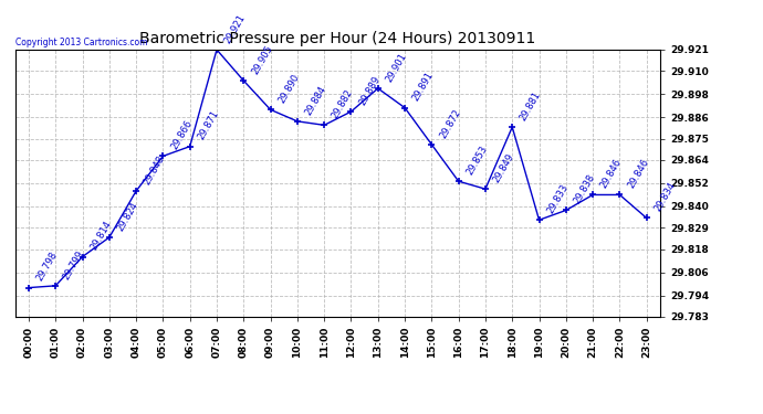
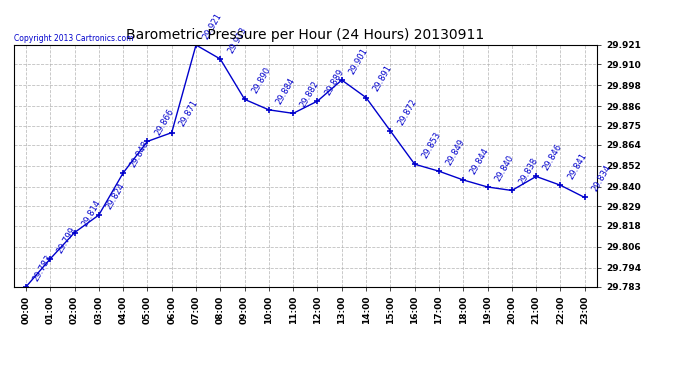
00:00: 29.798 -> 29.783
08:00: 29.905 -> 29.913
18:00: 29.881 -> 29.844
19:00: 29.833 -> 29.840
22:00: 29.846 -> 29.841
